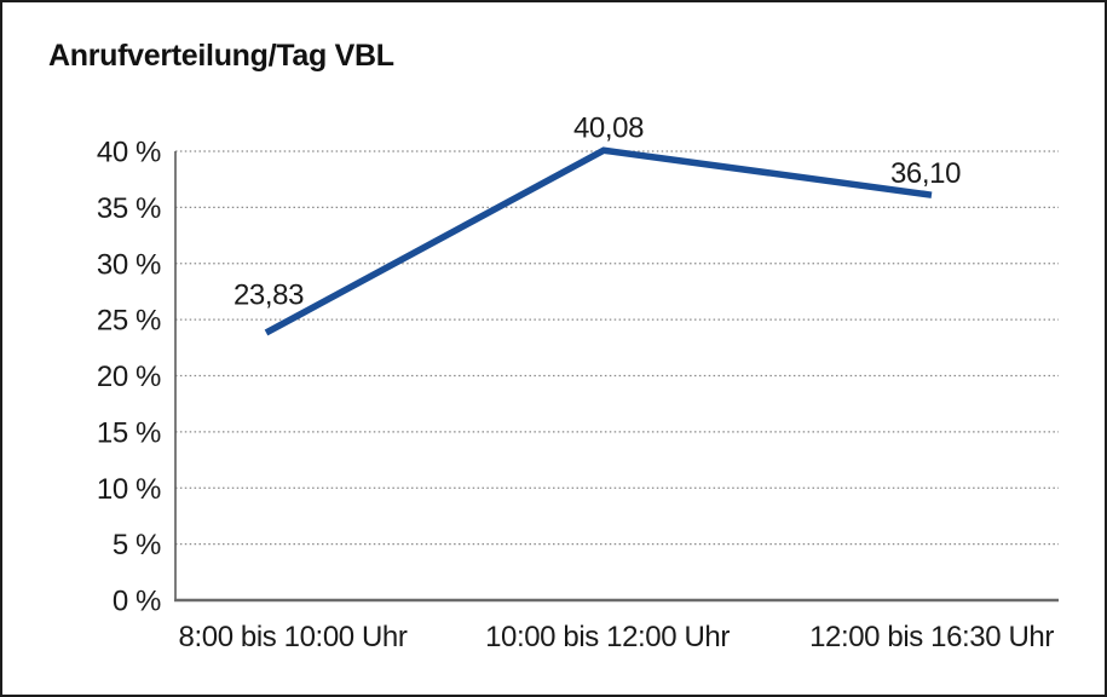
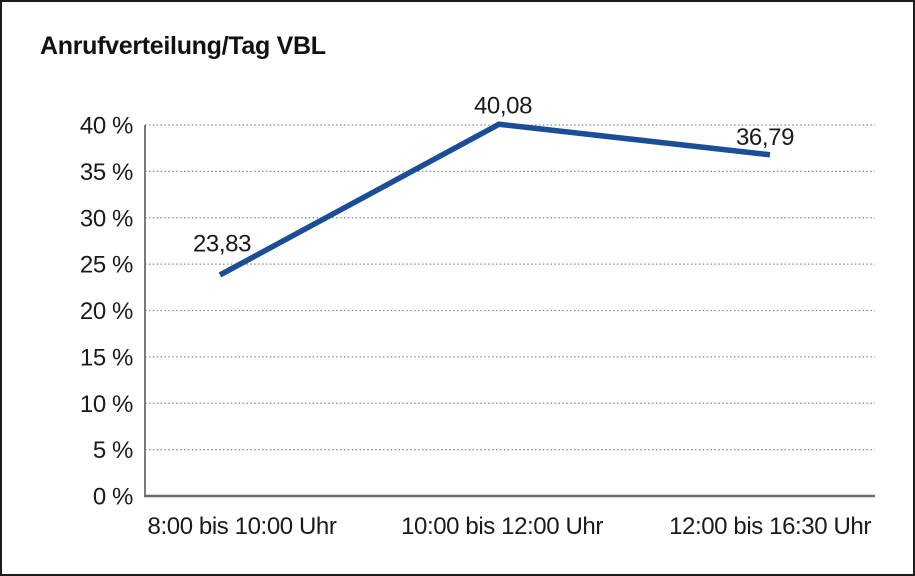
12:00 bis 16:30 Uhr: 36,10 -> 36,79
